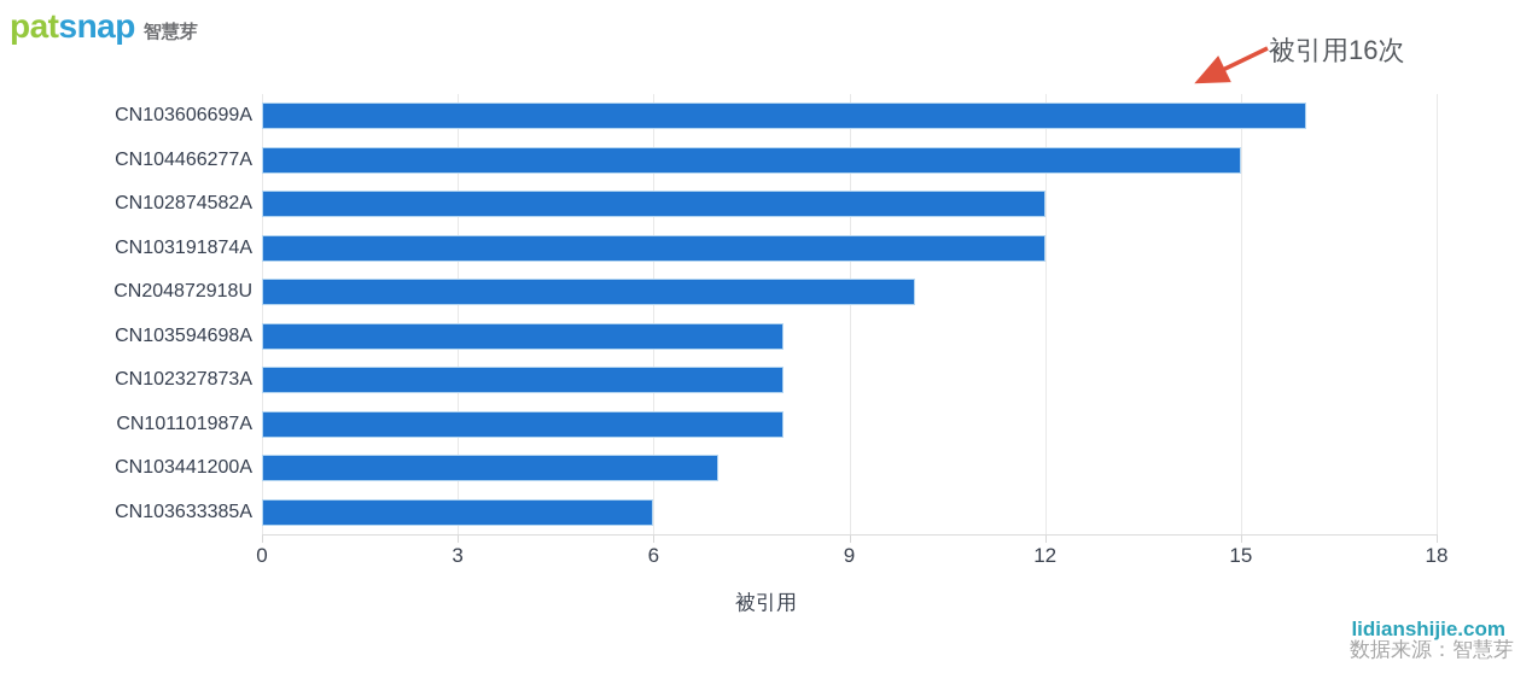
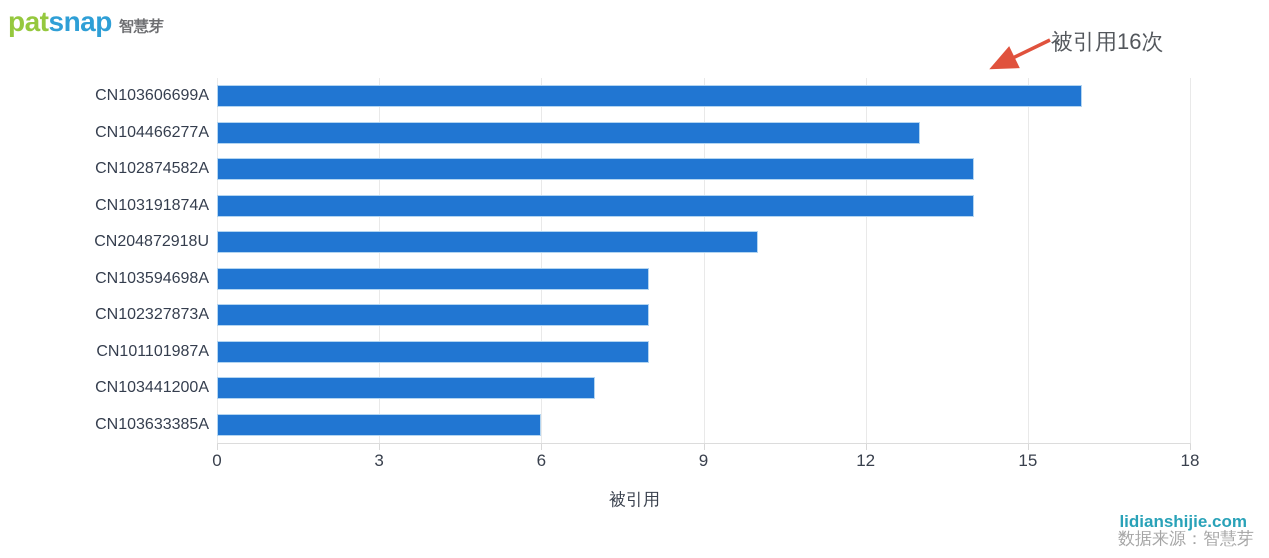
CN104466277A: 15 -> 13
CN102874582A: 12 -> 14
CN103191874A: 12 -> 14
